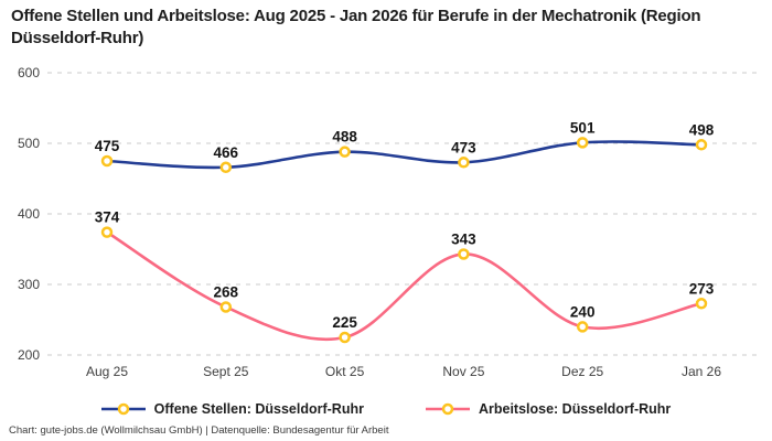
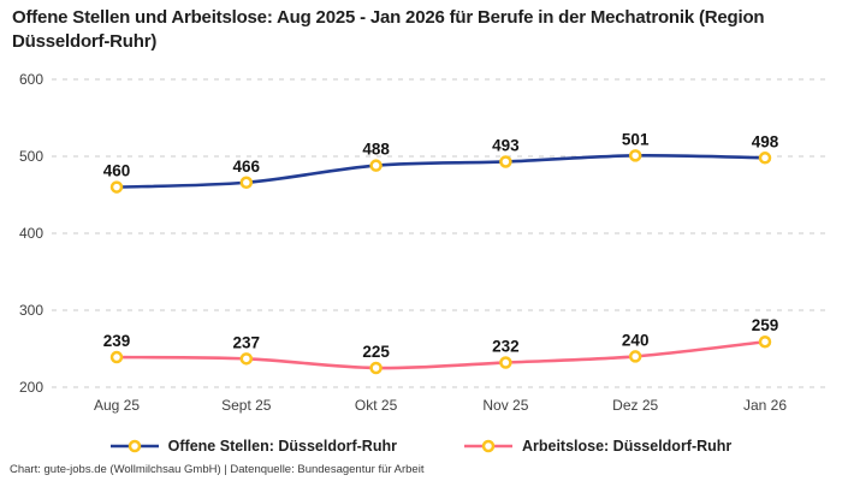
Offene Stellen: Düsseldorf-Ruhr/Aug 25: 475 -> 460
Arbeitslose: Düsseldorf-Ruhr/Aug 25: 374 -> 239
Arbeitslose: Düsseldorf-Ruhr/Sept 25: 268 -> 237
Offene Stellen: Düsseldorf-Ruhr/Nov 25: 473 -> 493
Arbeitslose: Düsseldorf-Ruhr/Nov 25: 343 -> 232
Arbeitslose: Düsseldorf-Ruhr/Jan 26: 273 -> 259
